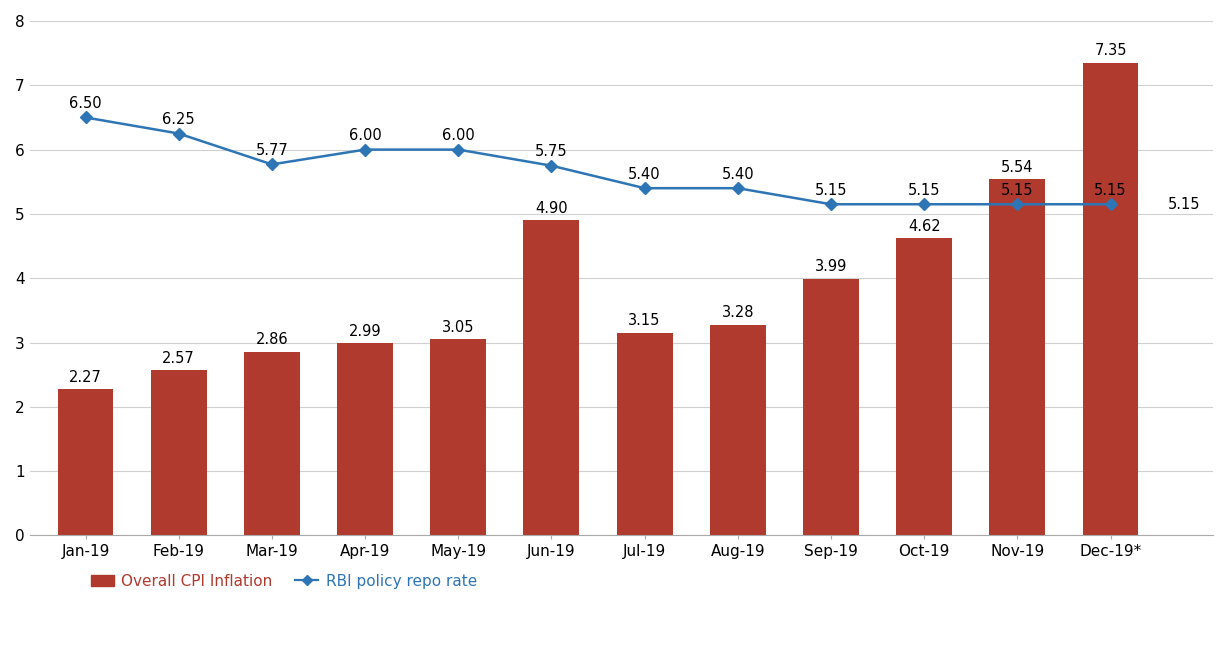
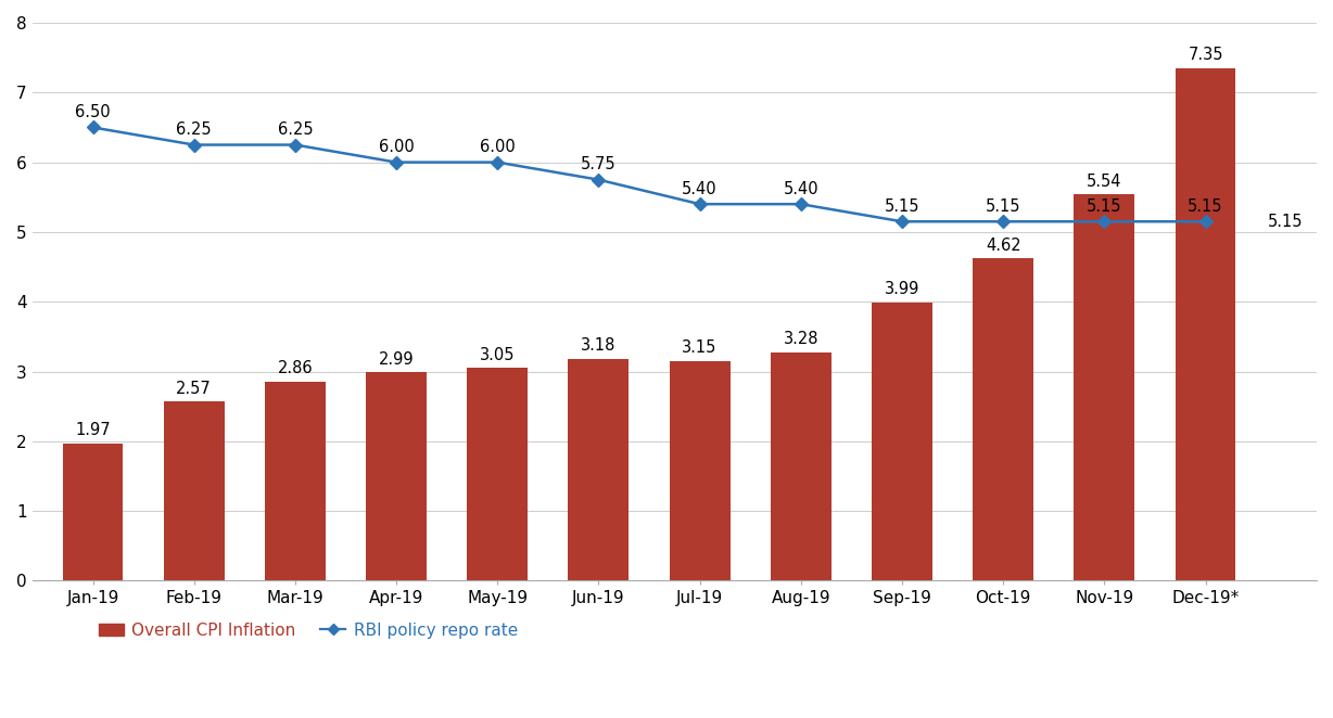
Overall CPI Inflation/Jan-19: 2.27 -> 1.97
RBI policy repo rate/Mar-19: 5.77 -> 6.25
Overall CPI Inflation/Jun-19: 4.90 -> 3.18
